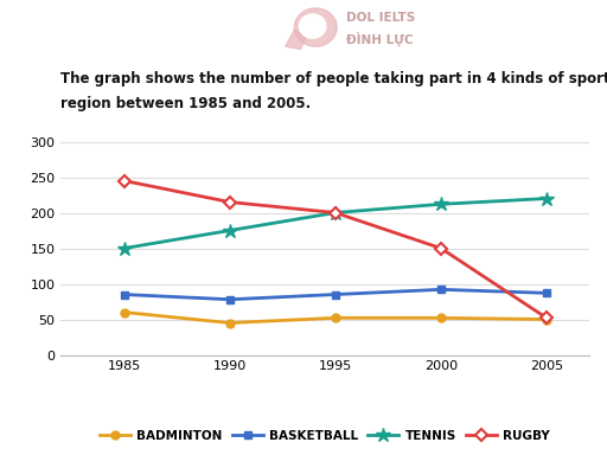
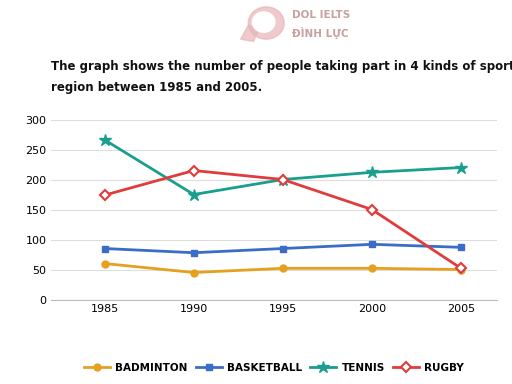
TENNIS/1985: 150 -> 266
RUGBY/1985: 245 -> 174
